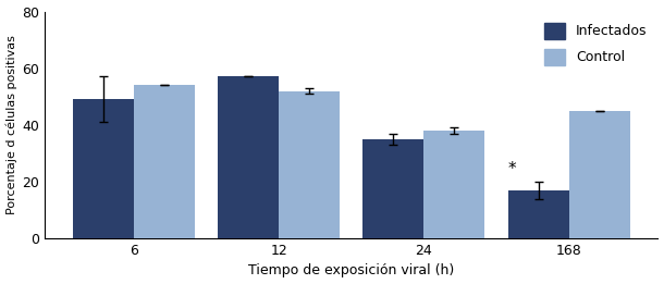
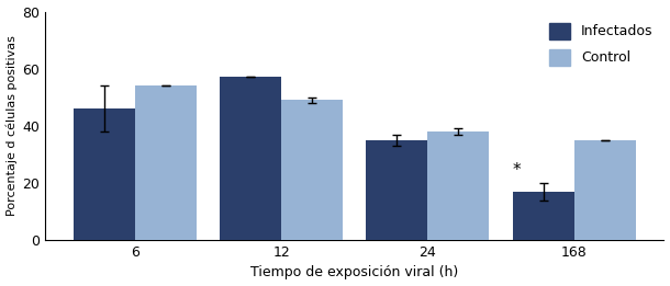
Infectados/6: 49 -> 46
Control/12: 52 -> 49
Control/168: 45 -> 35
